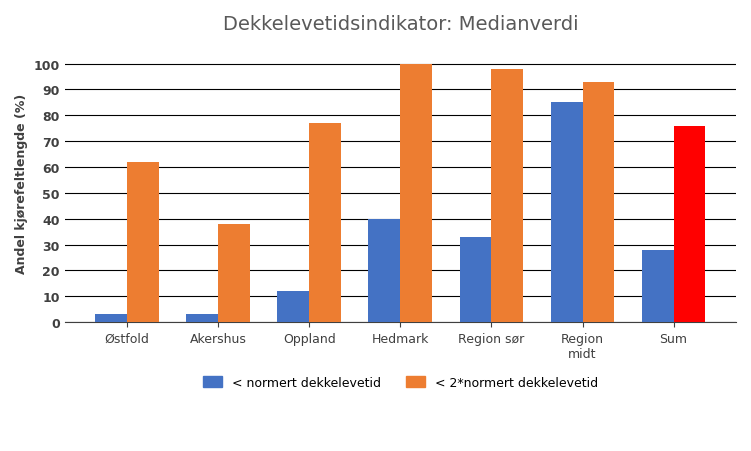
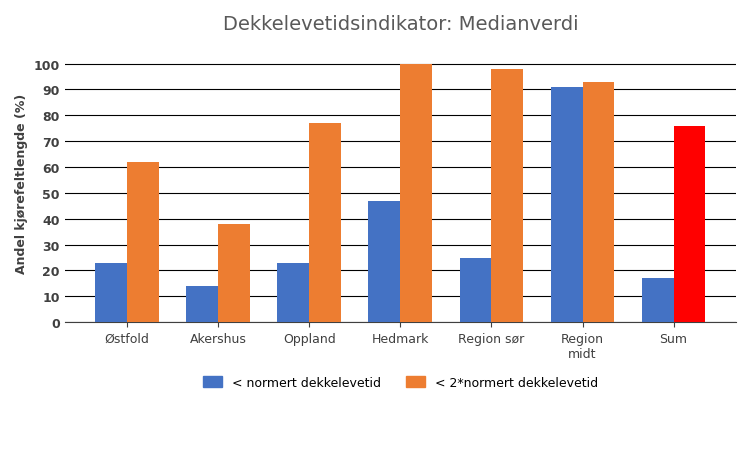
< normert dekkelevetid/Østfold: 3 -> 23
< normert dekkelevetid/Akershus: 3 -> 14
< normert dekkelevetid/Oppland: 12 -> 23
< normert dekkelevetid/Hedmark: 40 -> 47
< normert dekkelevetid/Region sør: 33 -> 25
< normert dekkelevetid/Region midt: 85 -> 91
< normert dekkelevetid/Sum: 28 -> 17
